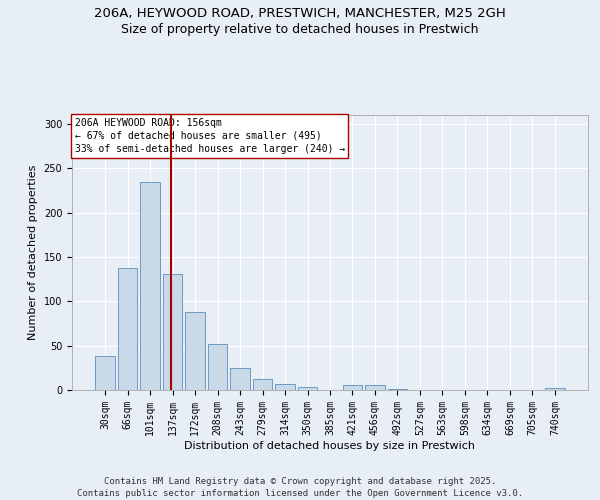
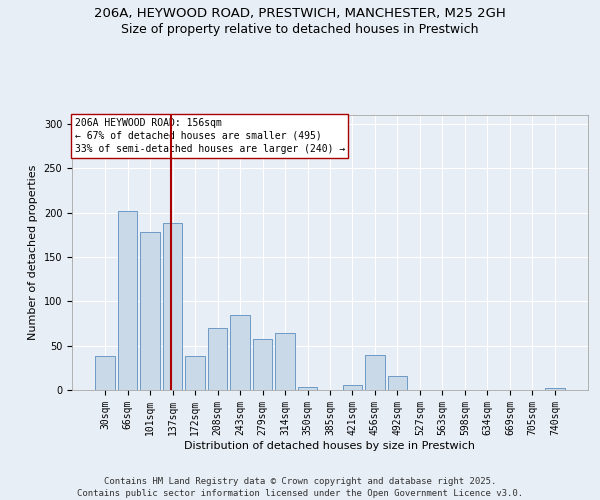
66sqm: 138 -> 202
101sqm: 235 -> 178
137sqm: 131 -> 188
172sqm: 88 -> 38
208sqm: 52 -> 70
243sqm: 25 -> 84
279sqm: 12 -> 58
314sqm: 7 -> 64
456sqm: 6 -> 40
492sqm: 1 -> 16
